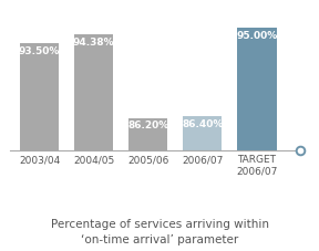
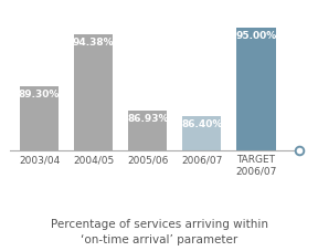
2003/04: 93.50% -> 89.30%
2005/06: 86.20% -> 86.93%
